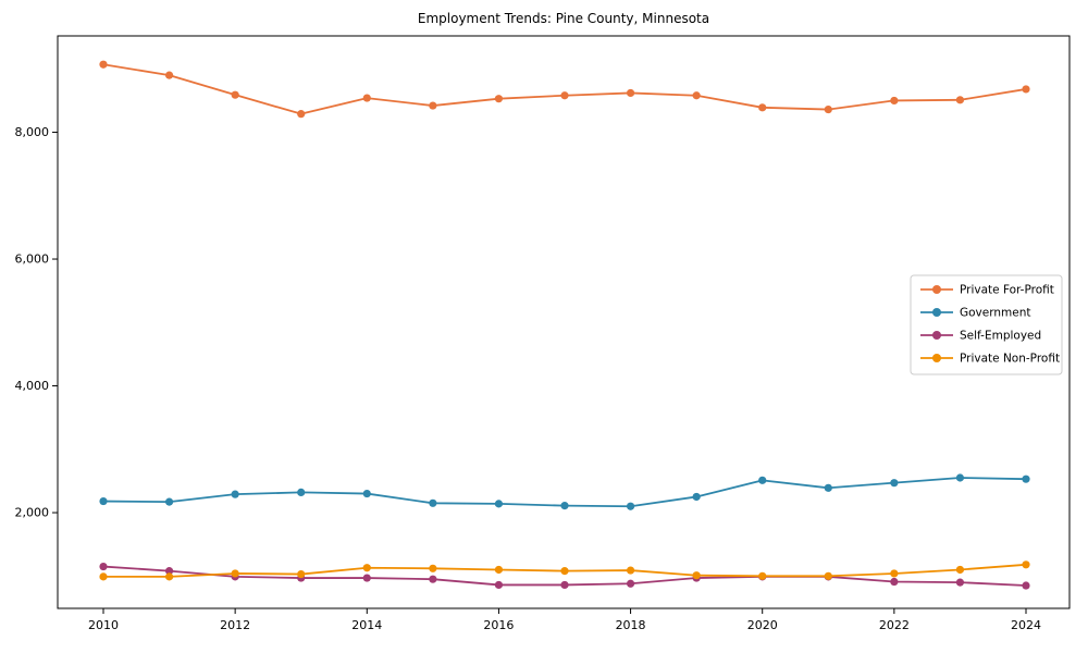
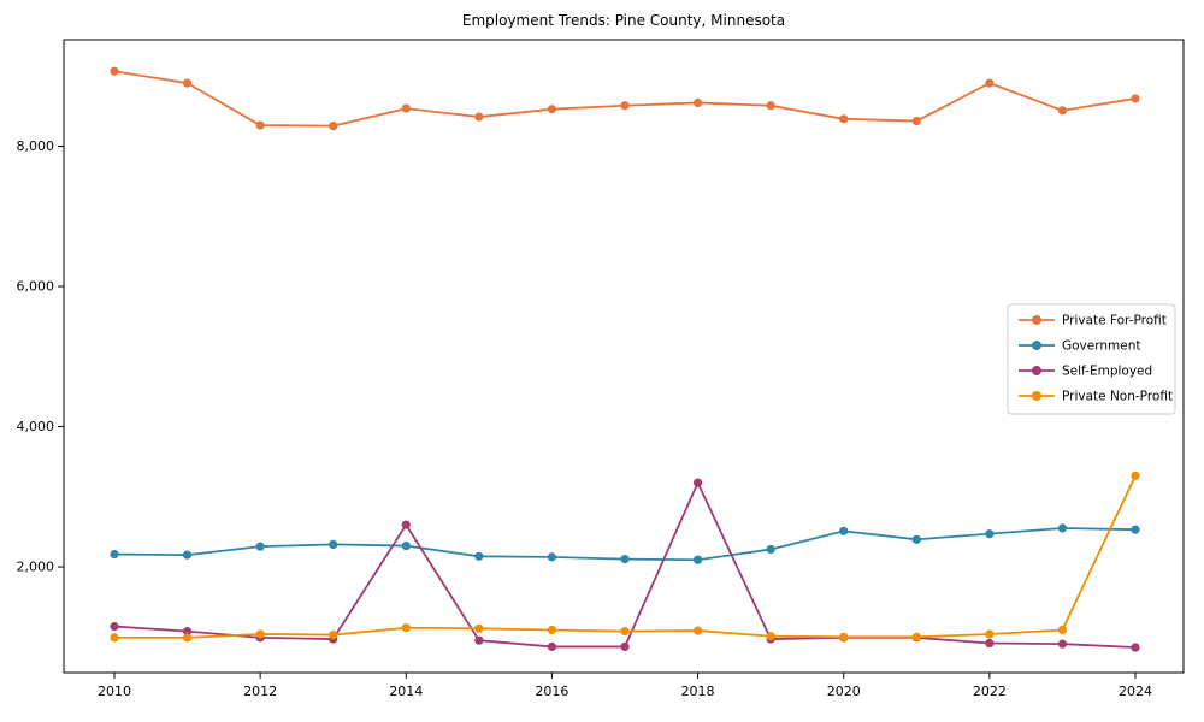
Private For-Profit/2012: 8600 -> 8300
Self-Employed/2014: 1000 -> 2600
Self-Employed/2018: 900 -> 3200
Private For-Profit/2022: 8500 -> 8900
Private Non-Profit/2024: 1200 -> 3300
